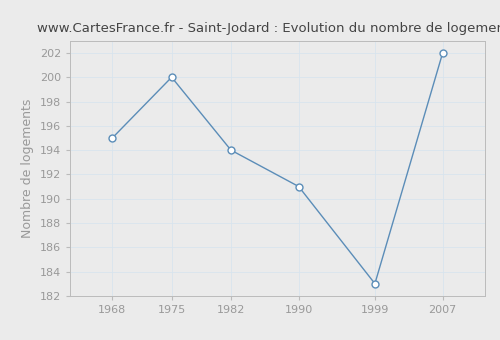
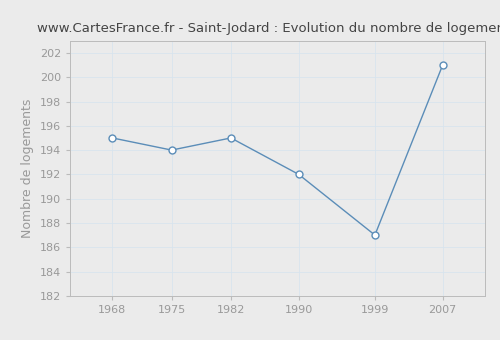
1975: 200 -> 194
1982: 194 -> 195
1990: 191 -> 192
1999: 183 -> 187
2007: 202 -> 201
